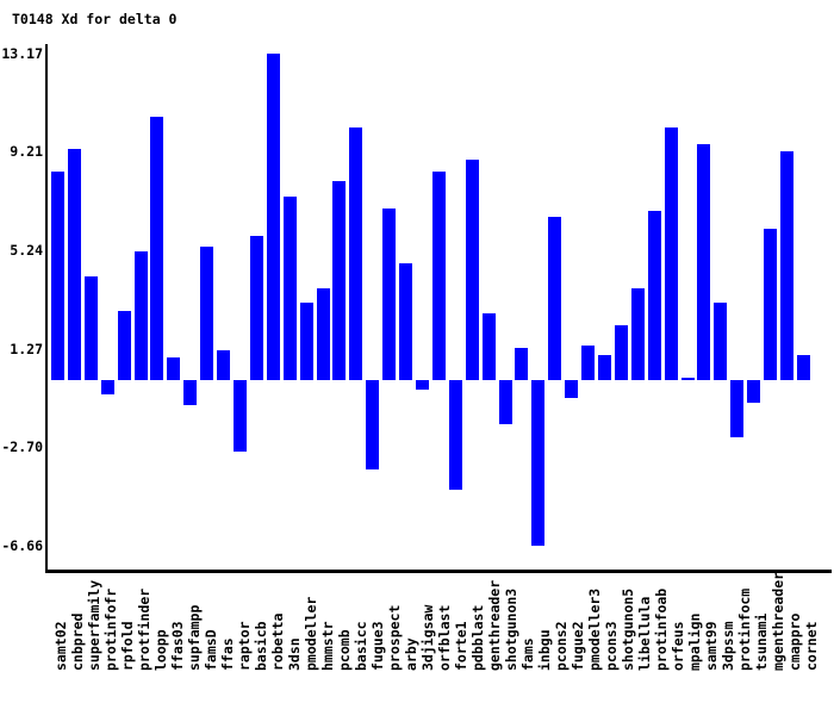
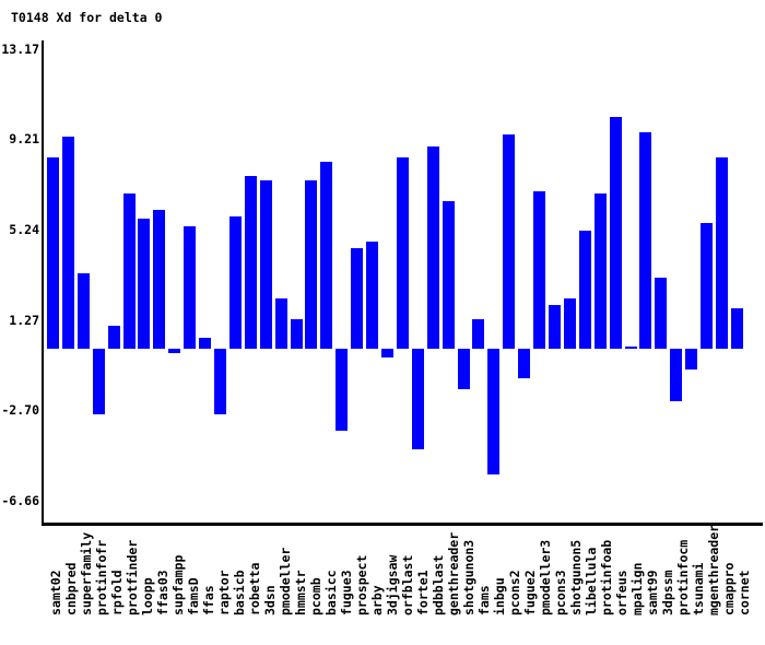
superfamily: 4.2 -> 3.3
protinfofr: -0.6 -> -2.9
rpfold: 2.8 -> 1.0
protfinder: 5.2 -> 6.8
loopp: 10.6 -> 5.7
ffas03: 0.9 -> 6.1
supfampp: -1.0 -> -0.2
ffas: 1.2 -> 0.5
robetta: 13.2 -> 7.6
pmodeller: 3.1 -> 2.2
hmmstr: 3.7 -> 1.3
pcomb: 8.0 -> 7.4
basicc: 10.2 -> 8.2
prospect: 6.9 -> 4.4
genthreader: 2.7 -> 6.5
inbgu: -6.7 -> -5.5
pcons2: 6.6 -> 9.4
fugue2: -0.7 -> -1.3
pmodeller3: 1.4 -> 6.9
pcons3: 1.0 -> 1.9
libellula: 3.7 -> 5.2
mgenthreader: 6.1 -> 5.5
cmappro: 9.2 -> 8.4
cornet: 1.0 -> 1.8
